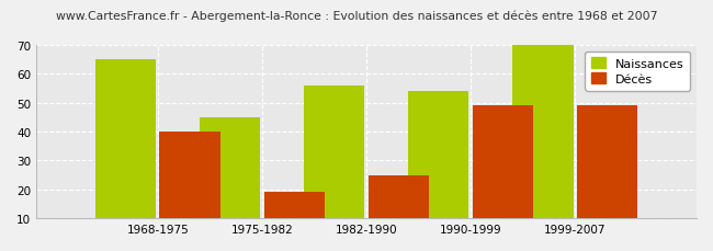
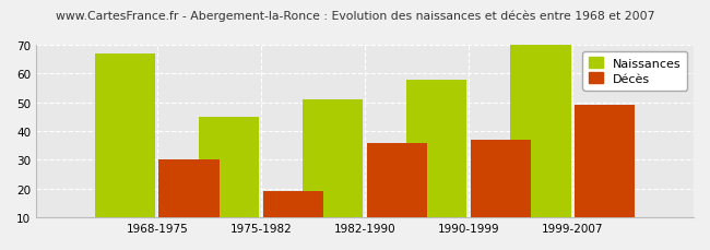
Naissances/1968-1975: 65 -> 67
Décès/1968-1975: 40 -> 30
Naissances/1982-1990: 56 -> 51
Décès/1982-1990: 25 -> 36
Naissances/1990-1999: 54 -> 58
Décès/1990-1999: 49 -> 37
